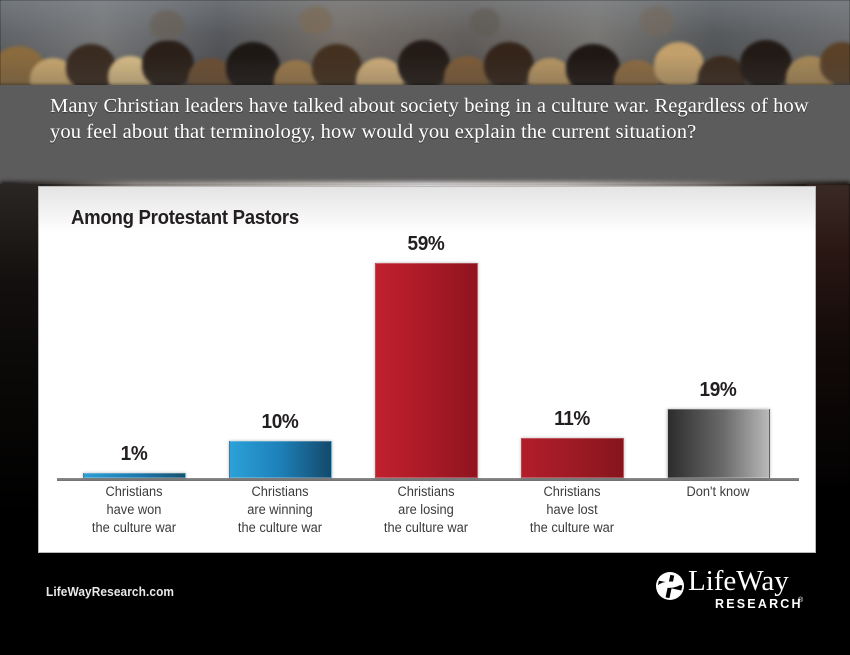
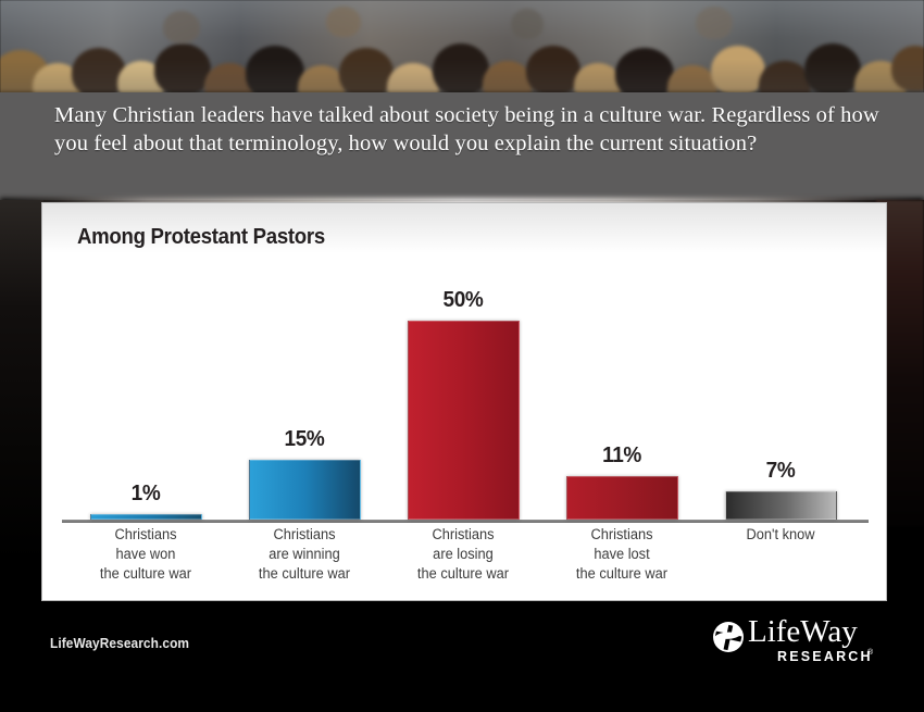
Christians are winning the culture war: 10% -> 15%
Christians are losing the culture war: 59% -> 50%
Don't know: 19% -> 7%
